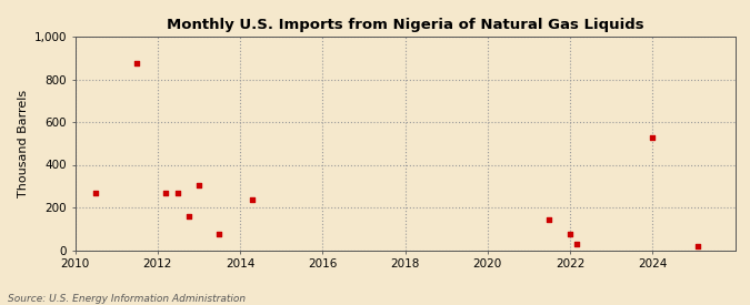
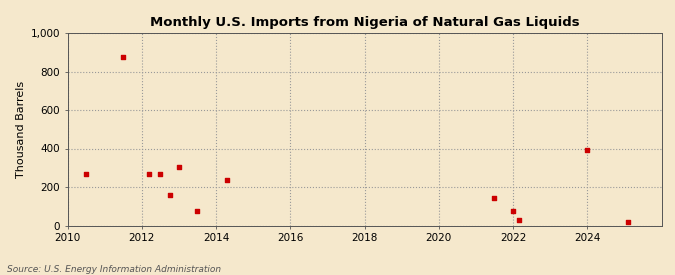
2024: 520 -> 390
